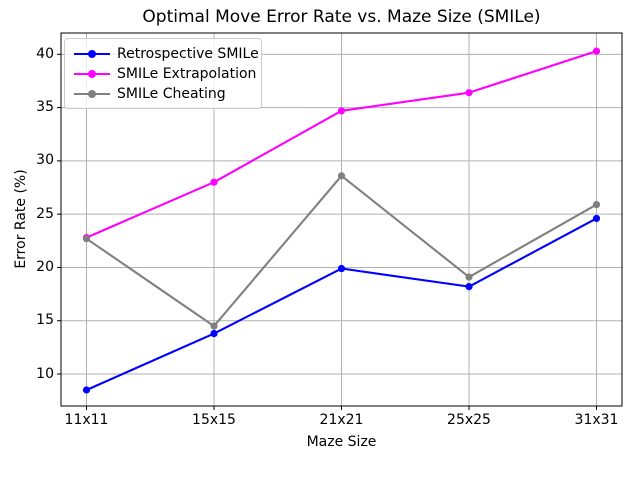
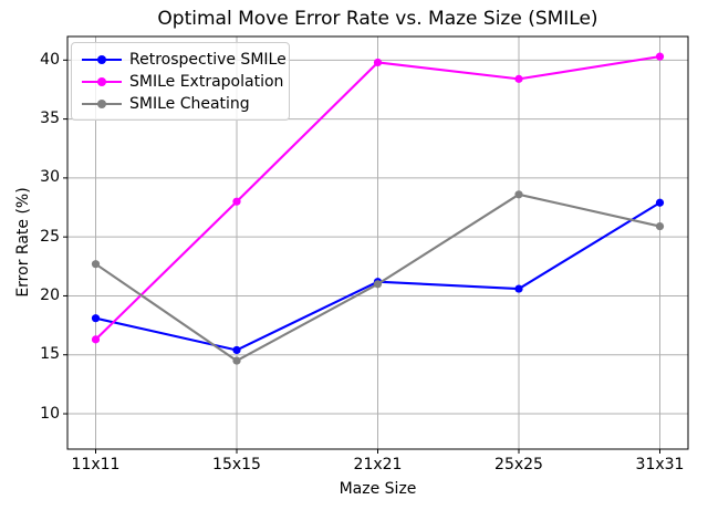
Retrospective SMILe/11x11: 8.5 -> 18.1
SMILe Extrapolation/11x11: 22.8 -> 16.3
Retrospective SMILe/15x15: 13.8 -> 15.4
Retrospective SMILe/21x21: 19.9 -> 21.2
SMILe Extrapolation/21x21: 34.7 -> 39.8
SMILe Cheating/21x21: 28.6 -> 21.0
Retrospective SMILe/25x25: 18.2 -> 20.6
SMILe Extrapolation/25x25: 36.4 -> 38.4
SMILe Cheating/25x25: 19.1 -> 28.6
Retrospective SMILe/31x31: 24.6 -> 27.9
